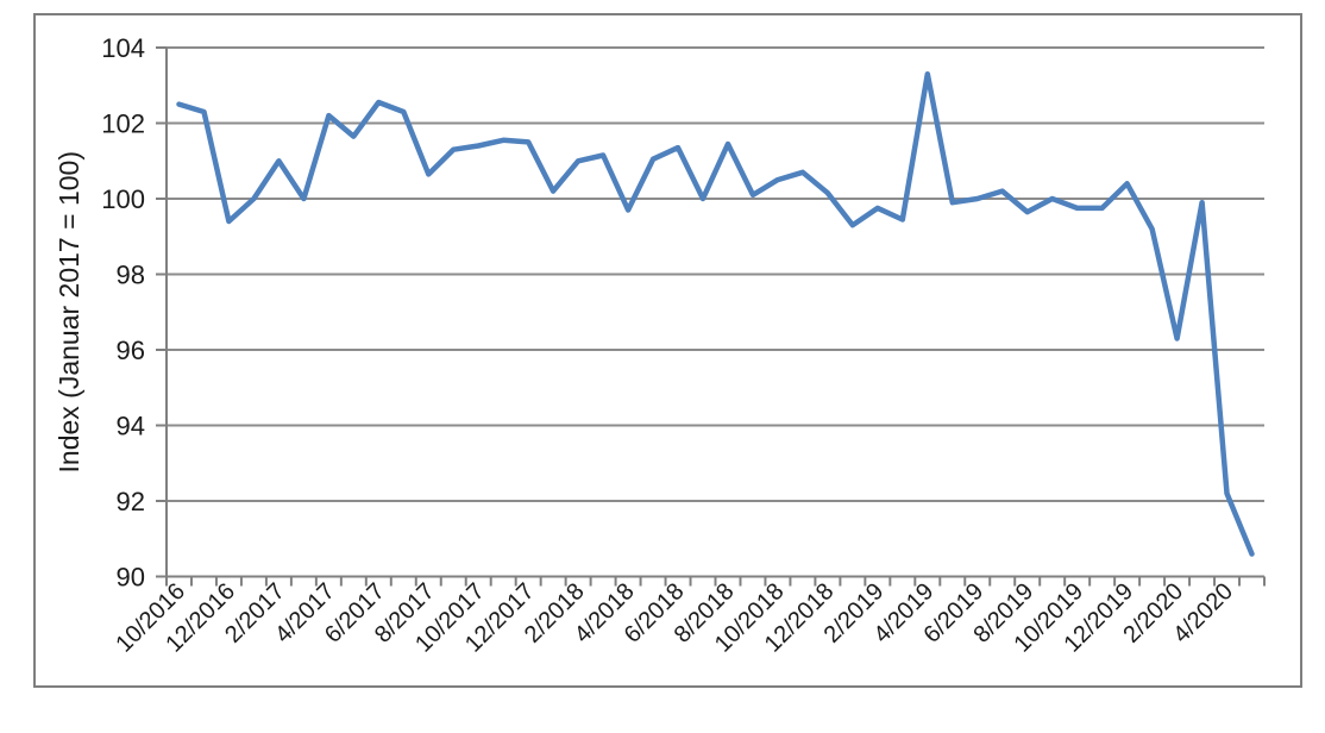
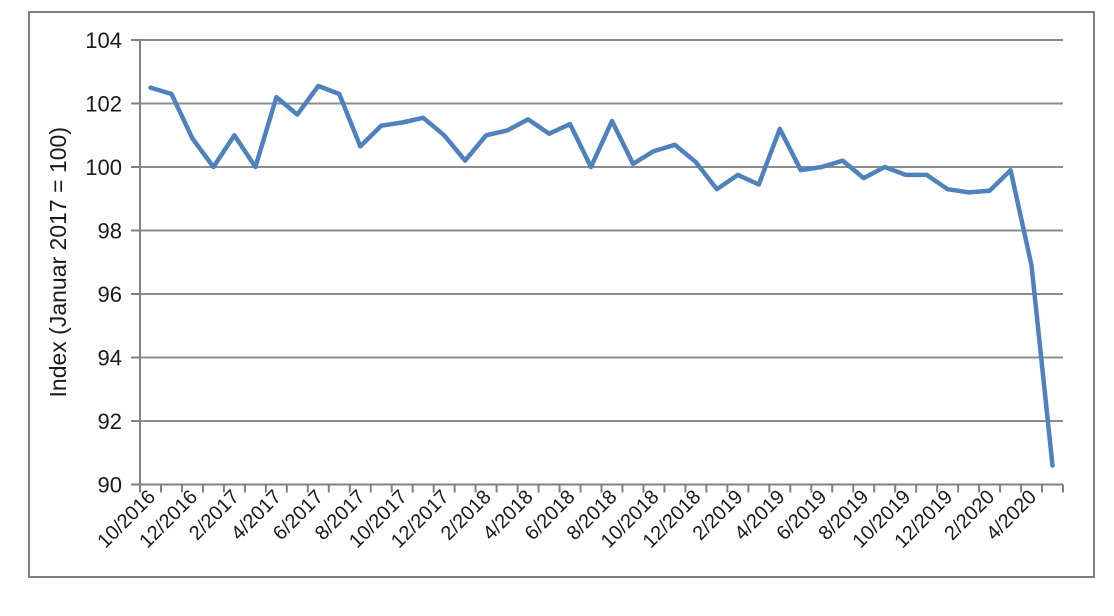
12/2016: 99.4 -> 100.9
12/2017: 101.5 -> 101.0
4/2018: 99.7 -> 101.5
4/2019: 103.3 -> 101.2
12/2019: 100.4 -> 99.3
2/2020: 96.3 -> 99.2
4/2020: 92.2 -> 96.9
